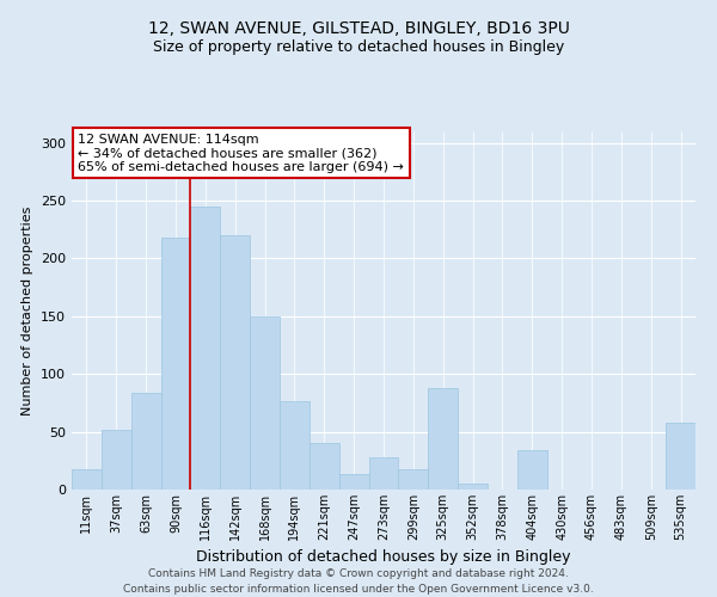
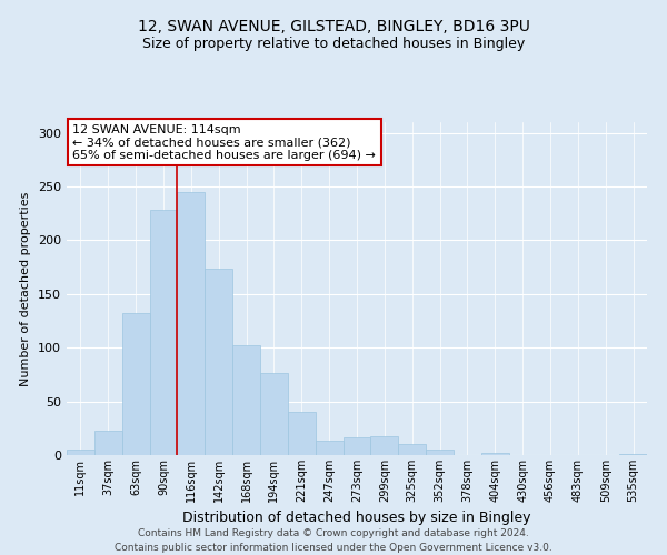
11sqm: 18 -> 5
37sqm: 52 -> 23
63sqm: 84 -> 132
90sqm: 218 -> 228
142sqm: 220 -> 174
168sqm: 150 -> 102
273sqm: 28 -> 17
325sqm: 88 -> 10
404sqm: 34 -> 2
535sqm: 58 -> 1
